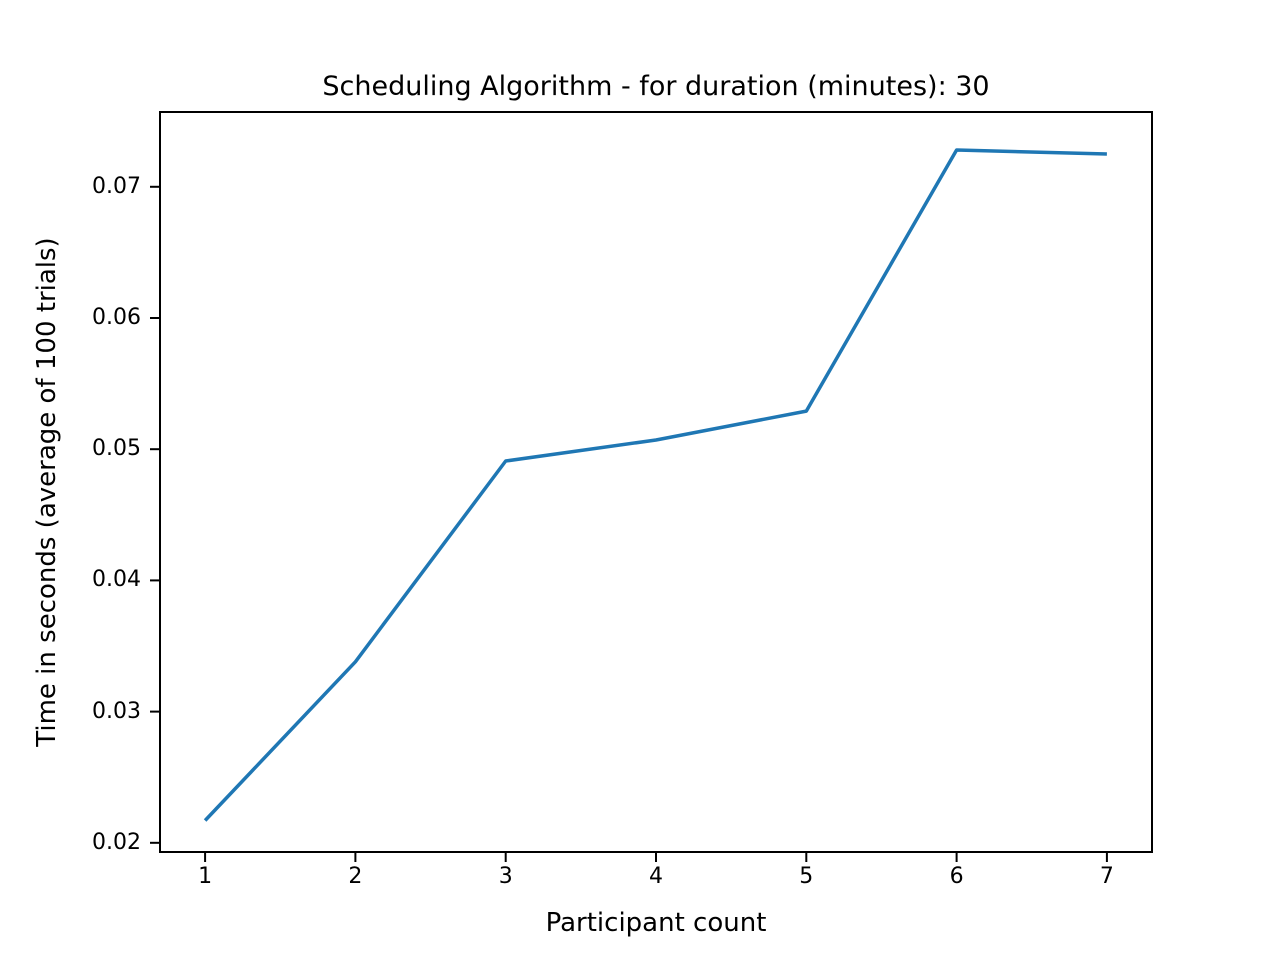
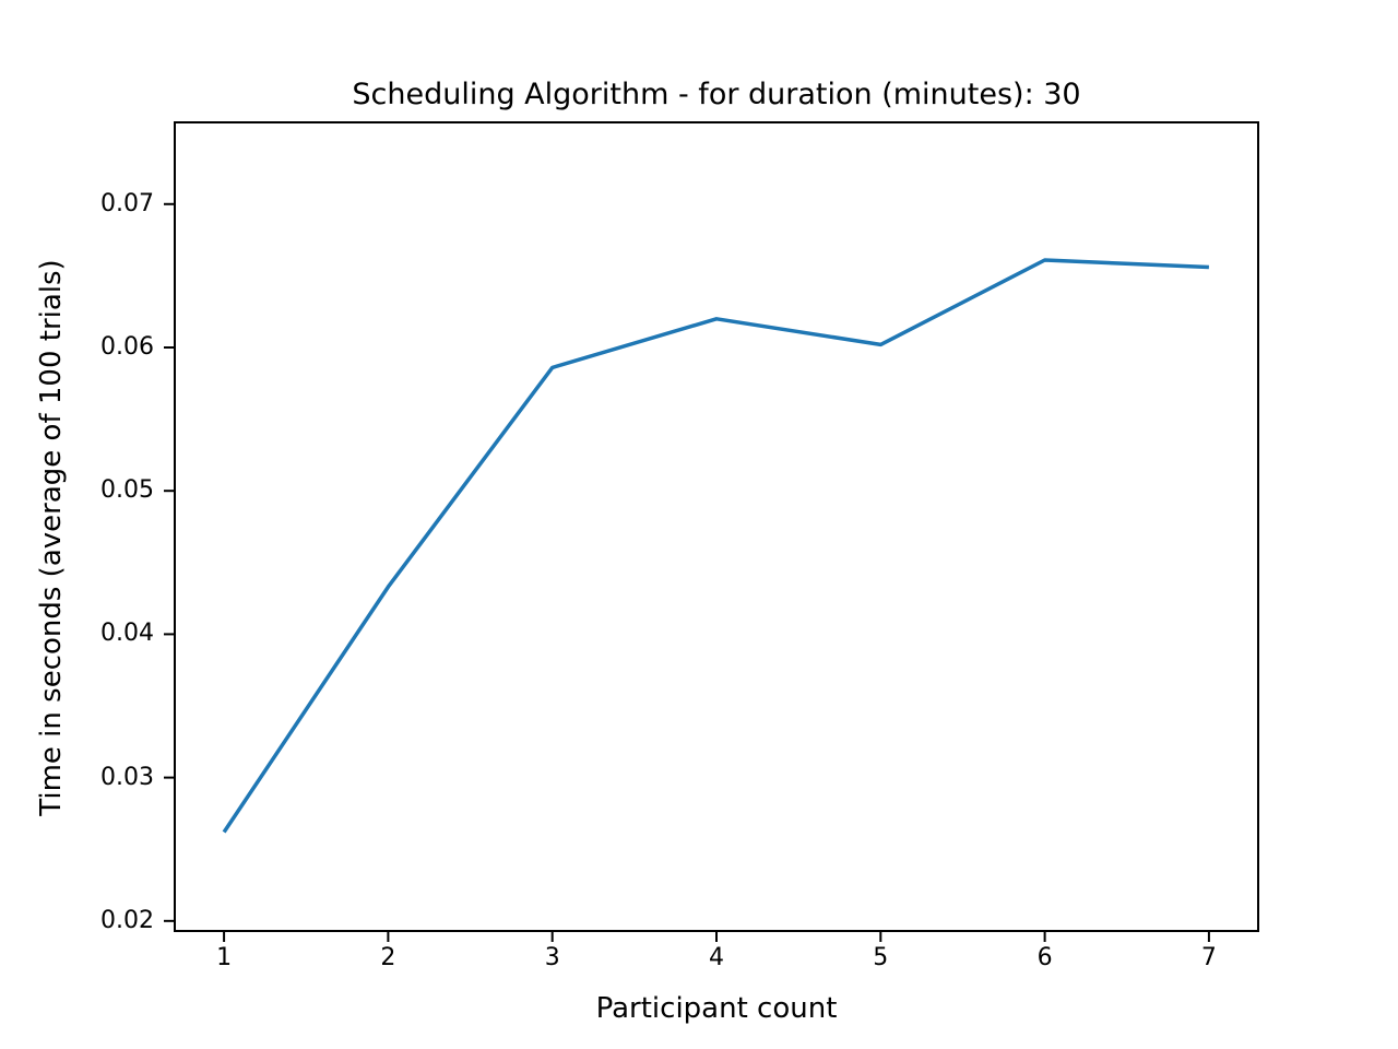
1: 0.0217 -> 0.0262
2: 0.0338 -> 0.0433
3: 0.0491 -> 0.0586
4: 0.0507 -> 0.0620
5: 0.0529 -> 0.0602
6: 0.0728 -> 0.0661
7: 0.0725 -> 0.0656
